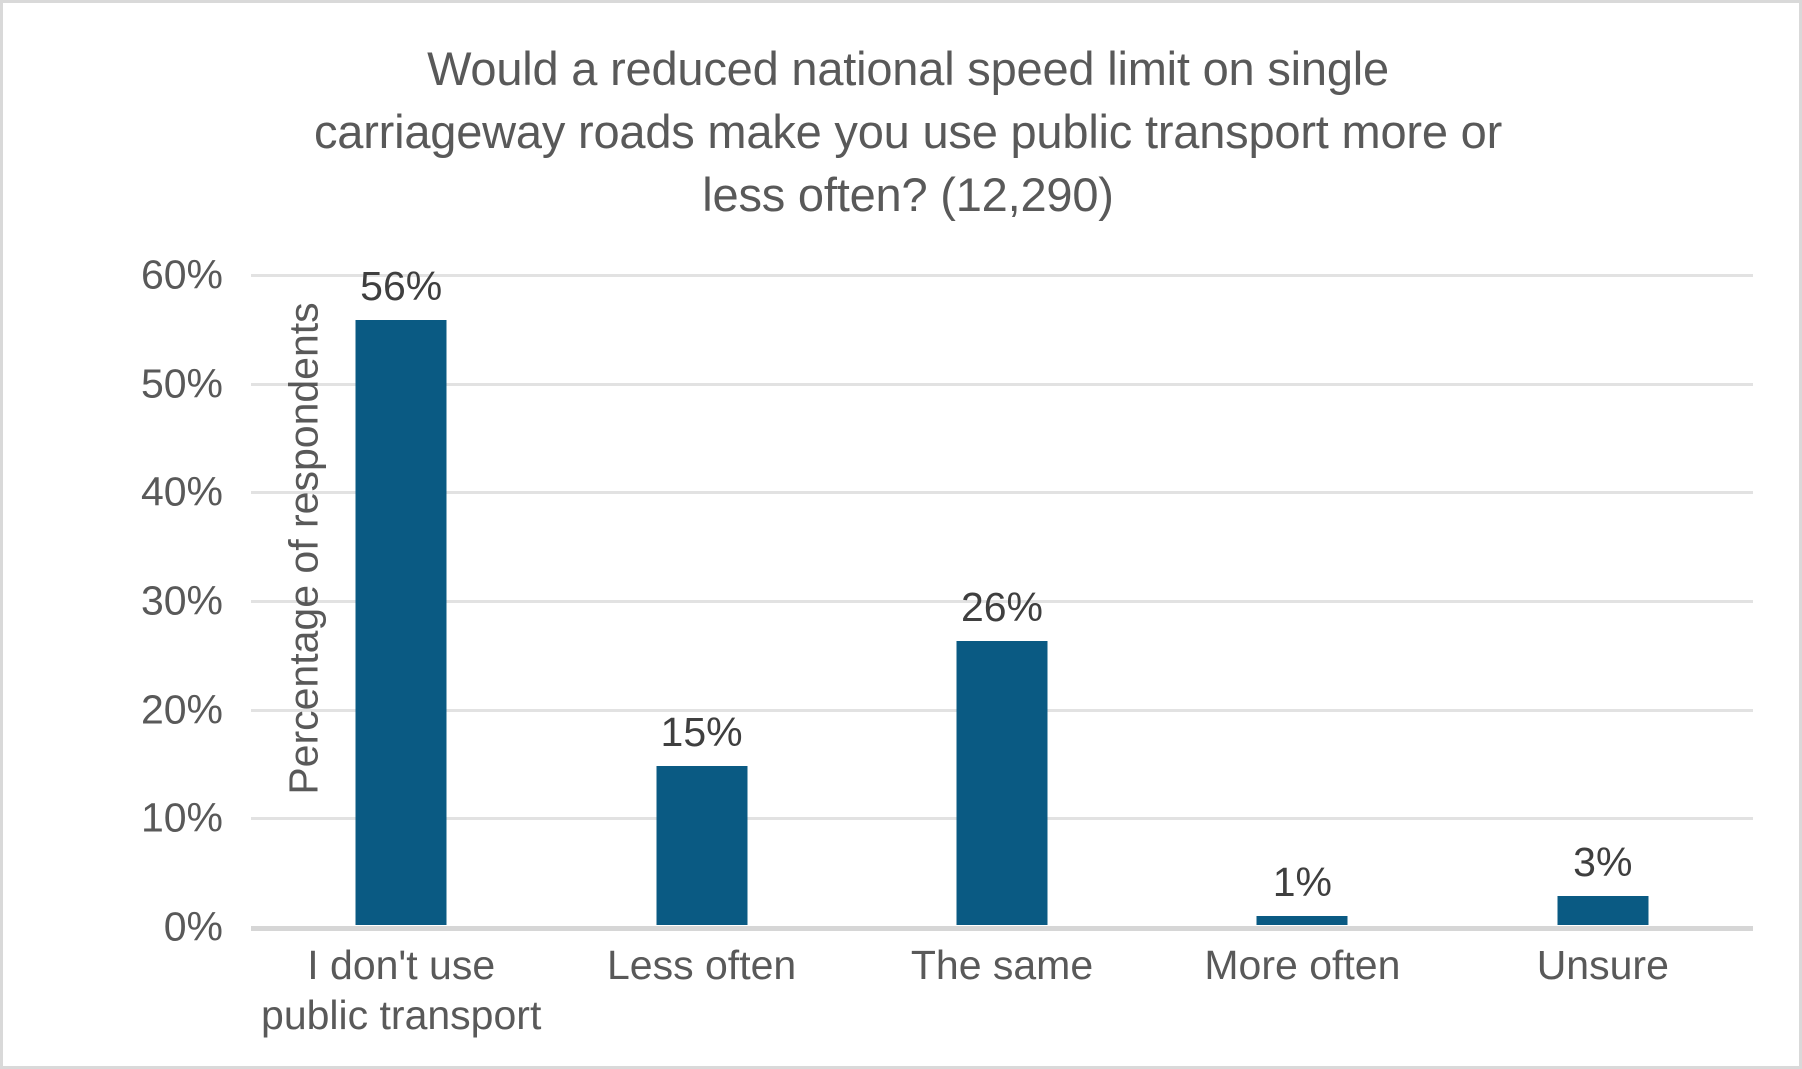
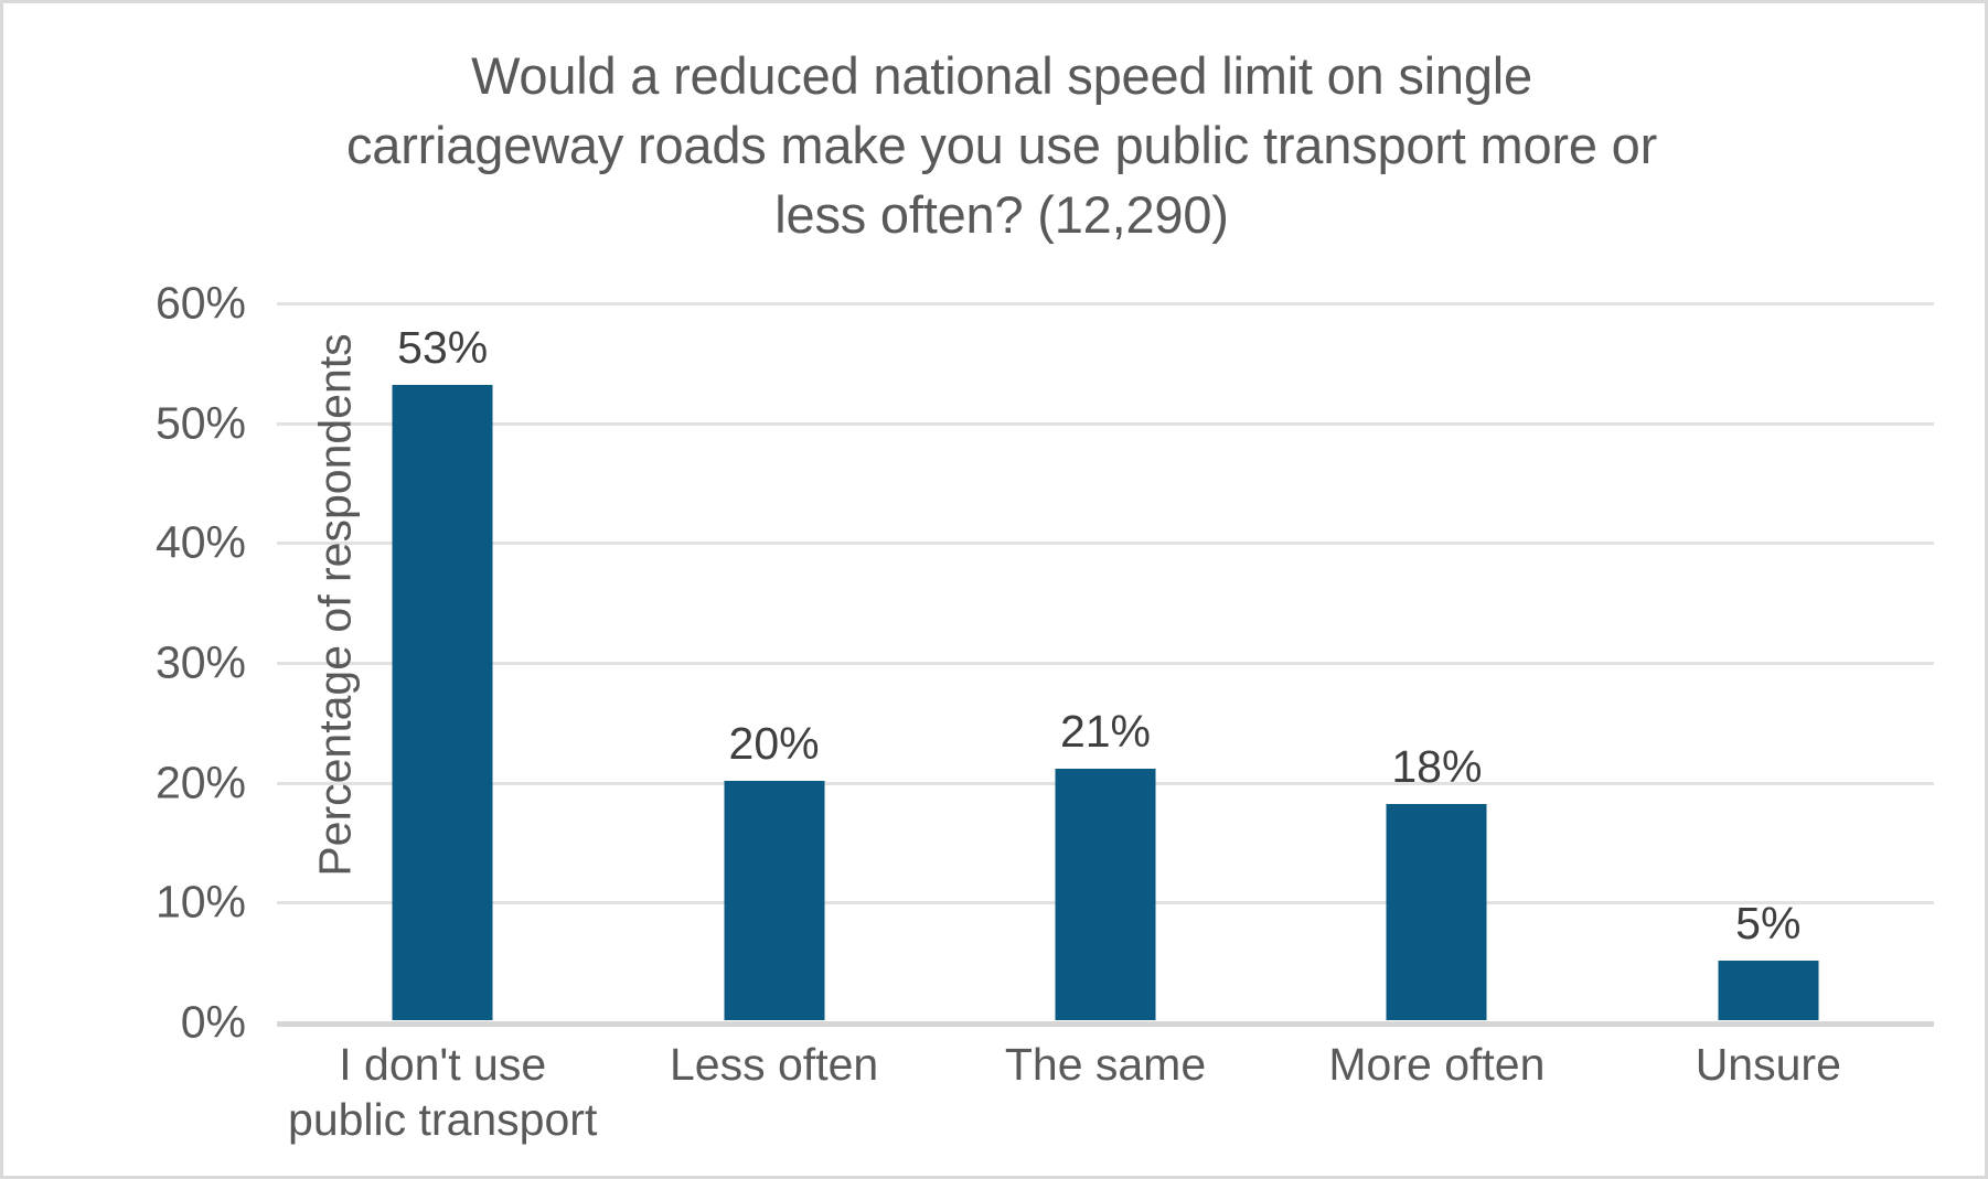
I don't use public transport: 56% -> 53%
Less often: 15% -> 20%
The same: 26% -> 21%
More often: 1% -> 18%
Unsure: 3% -> 5%
